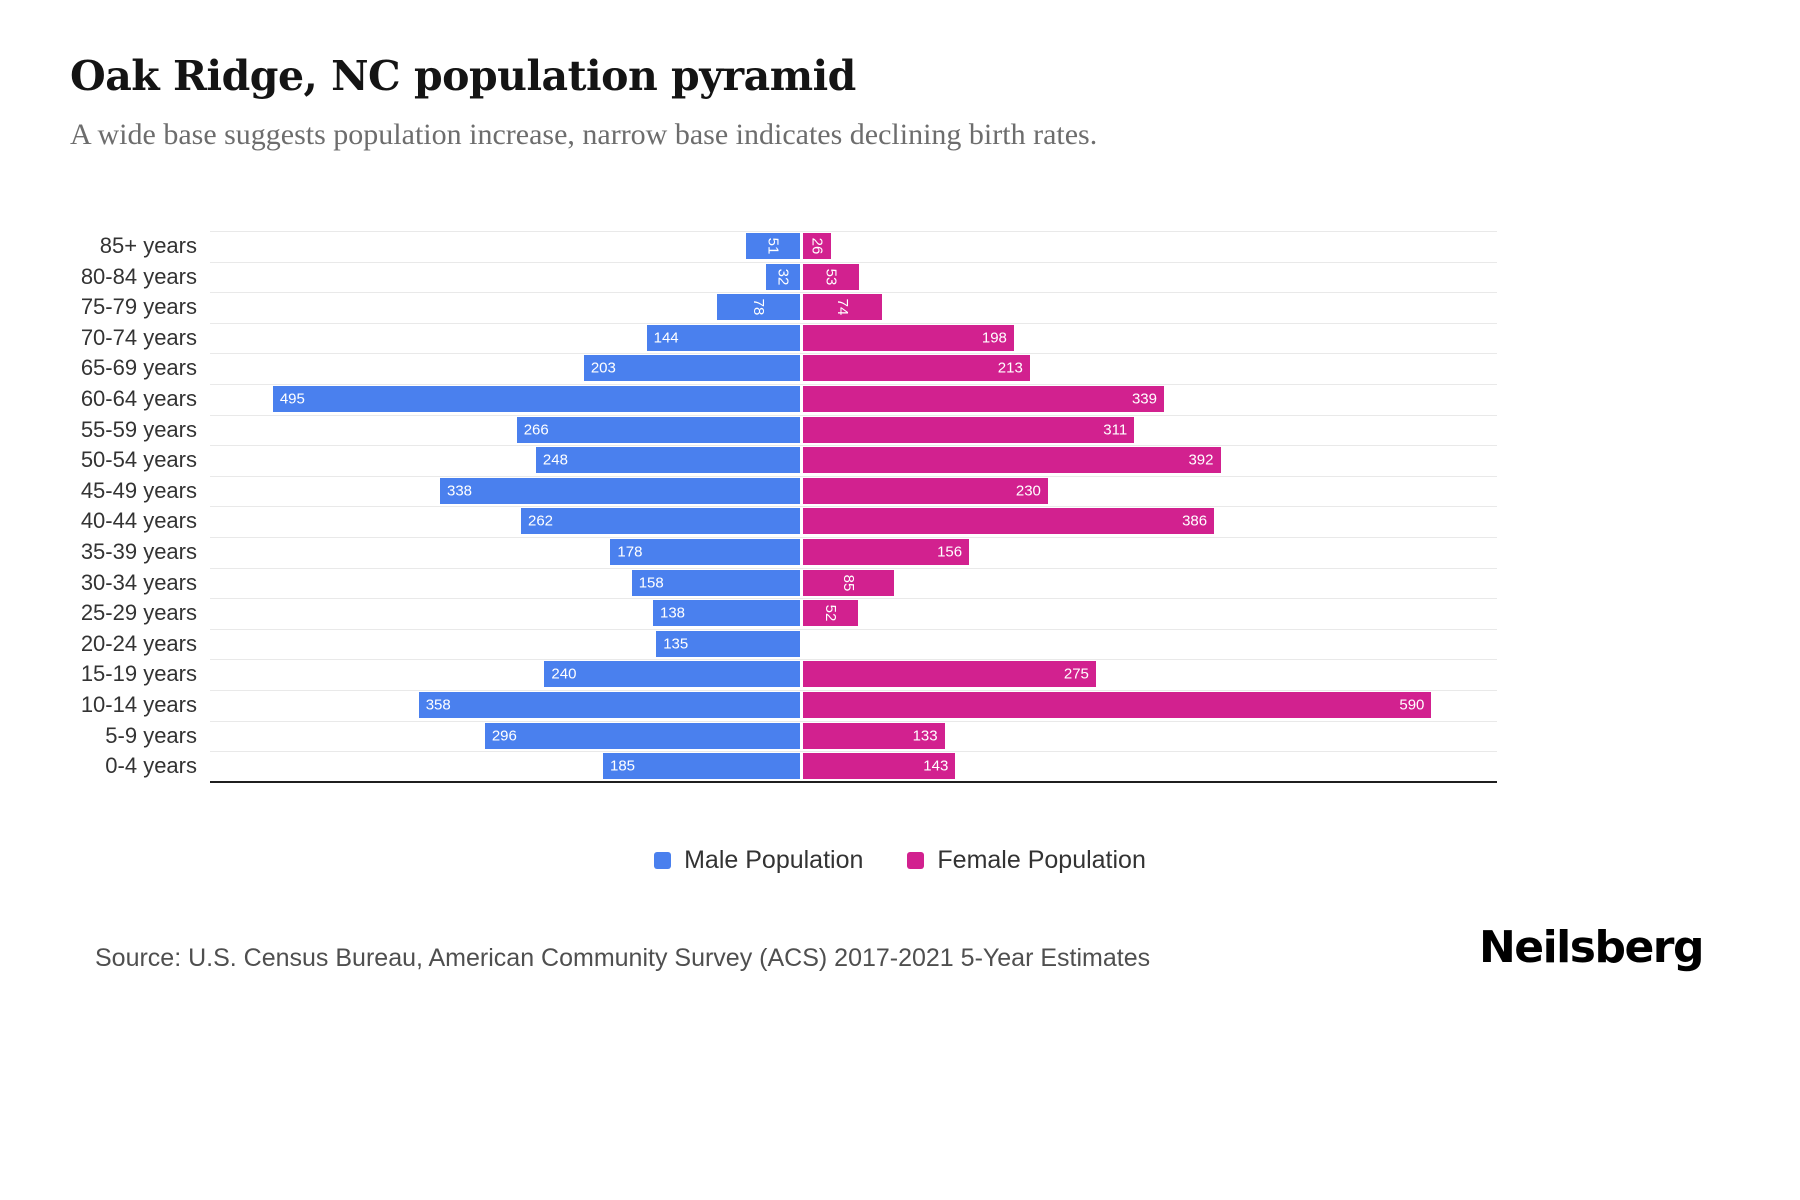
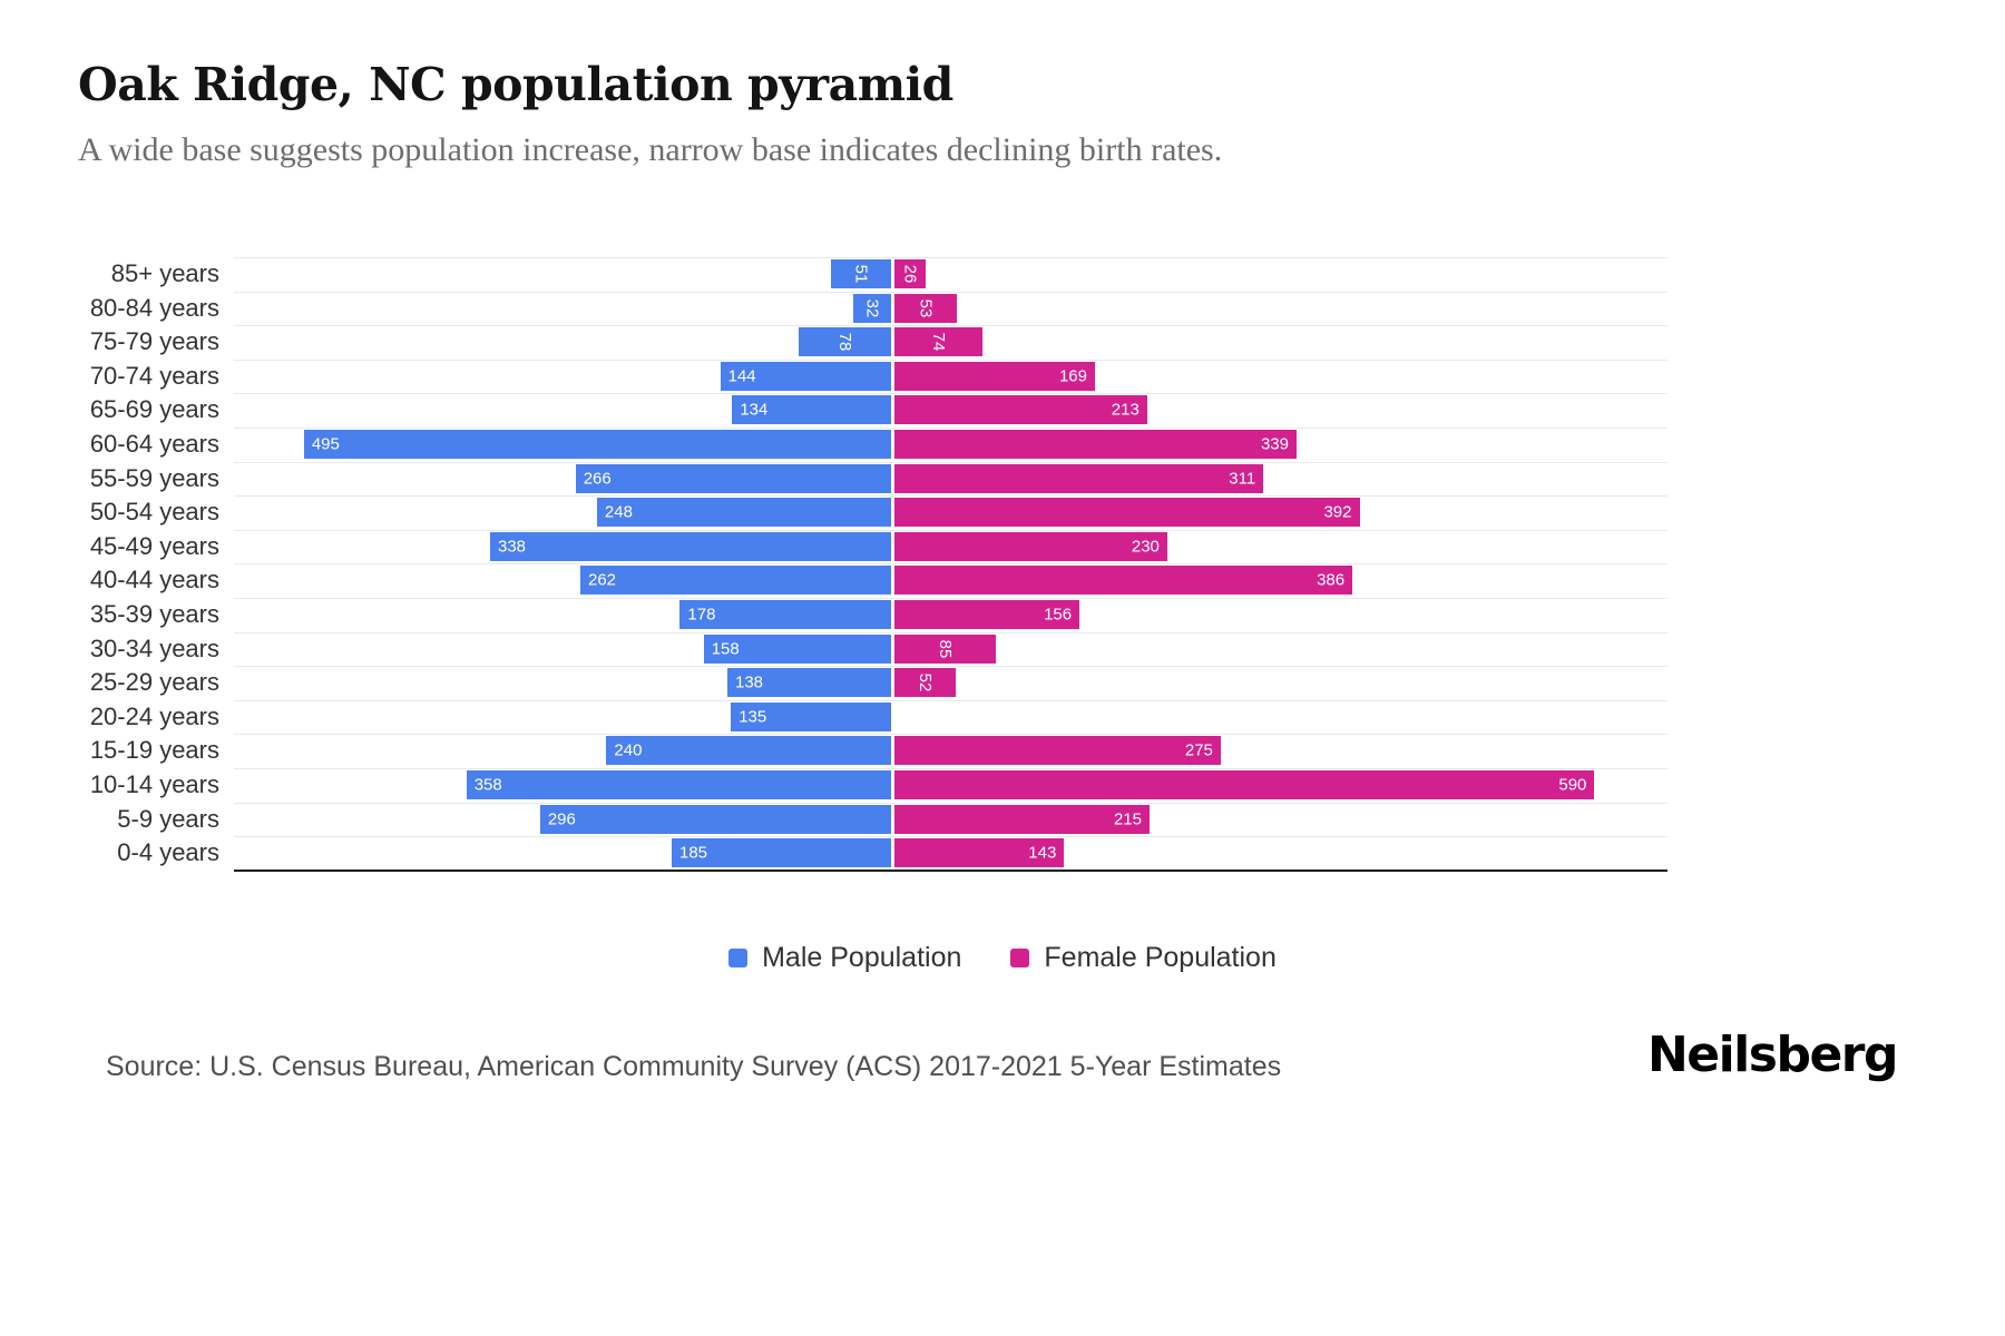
Female Population/70-74 years: 198 -> 169
Male Population/65-69 years: 203 -> 134
Female Population/5-9 years: 133 -> 215
